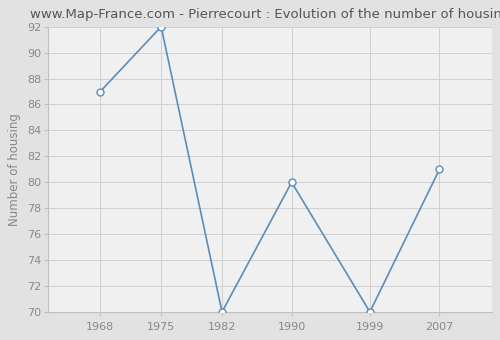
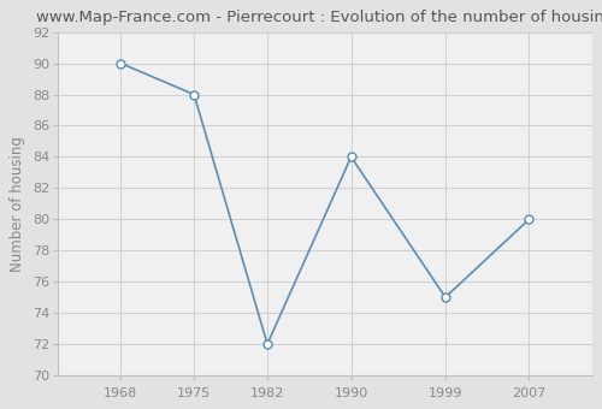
1968: 87 -> 90
1975: 92 -> 88
1982: 70 -> 72
1990: 80 -> 84
1999: 70 -> 75
2007: 81 -> 80
